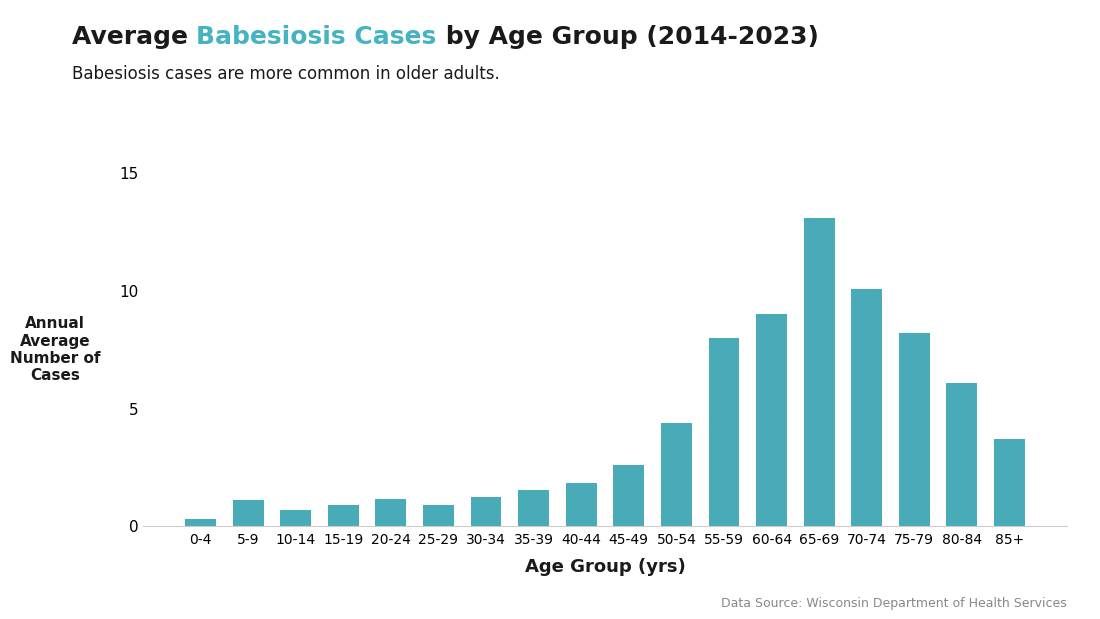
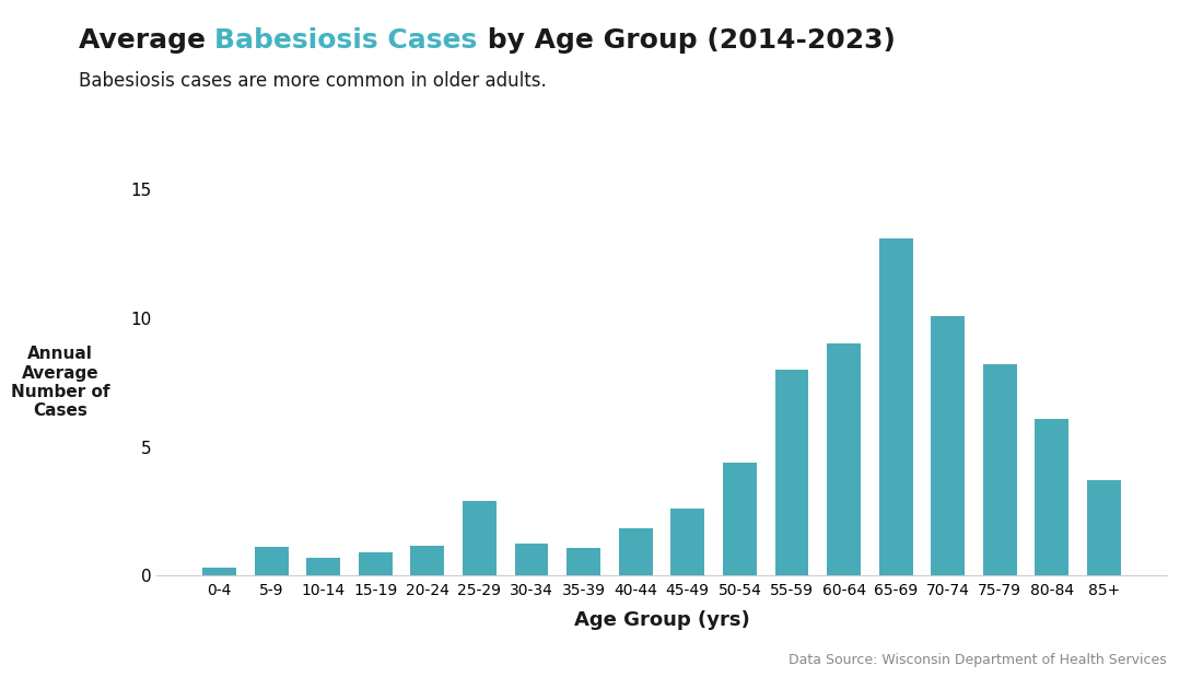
25-29: 0.90 -> 2.90
35-39: 1.55 -> 1.05
